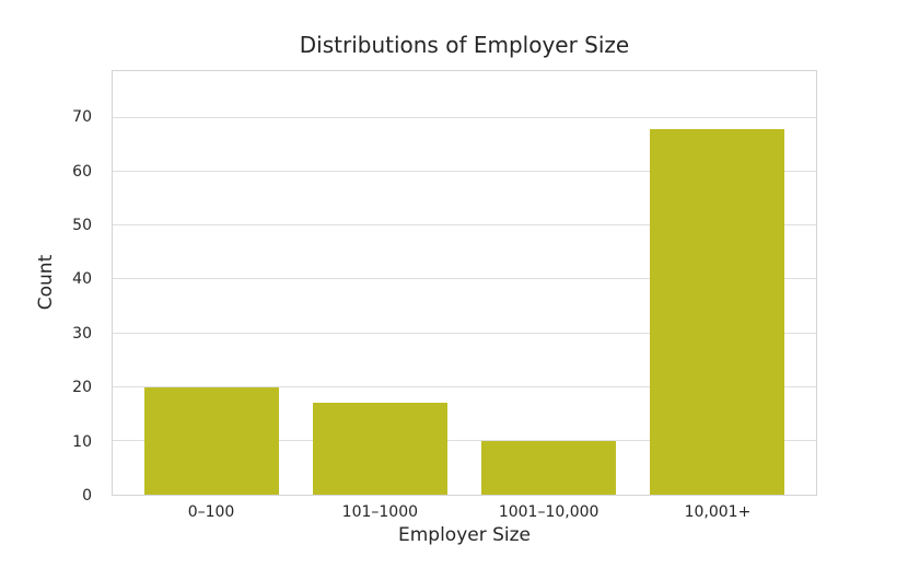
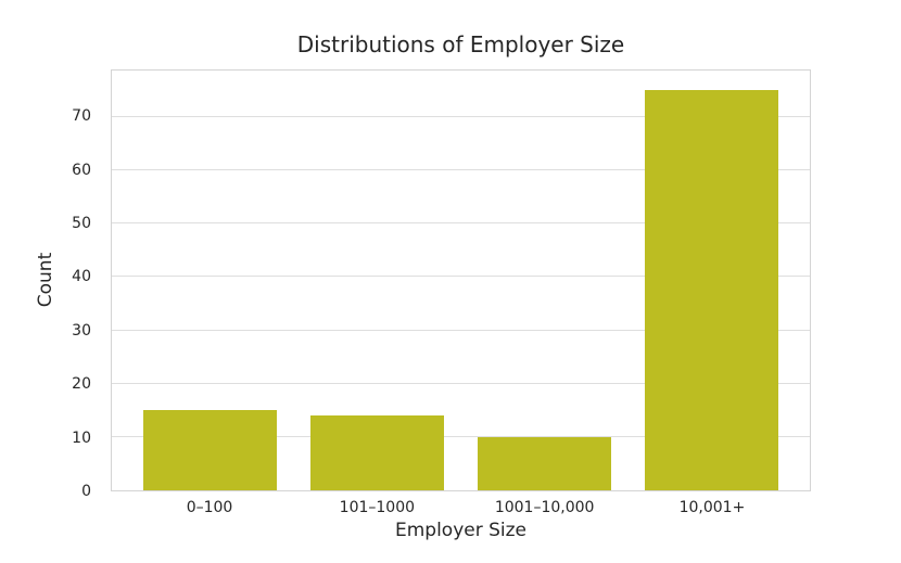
0–100: 20 -> 15
101–1000: 17 -> 14
10,001+: 68 -> 75
